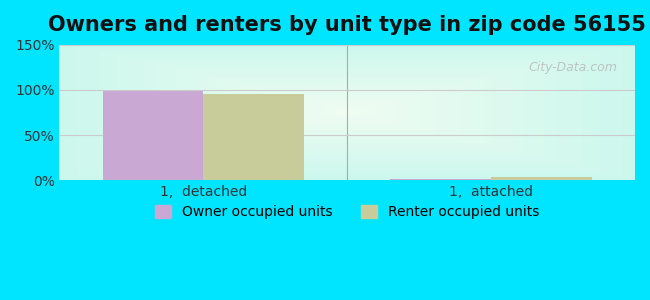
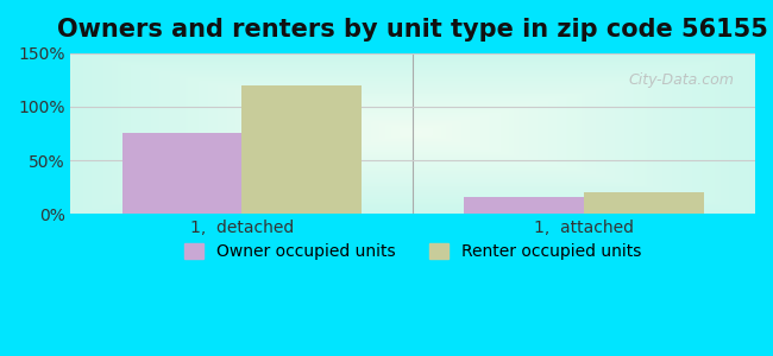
Owner occupied units/1, detached: 99% -> 76%
Renter occupied units/1, detached: 95% -> 120%
Owner occupied units/1, attached: 2% -> 16%
Renter occupied units/1, attached: 4% -> 20%
